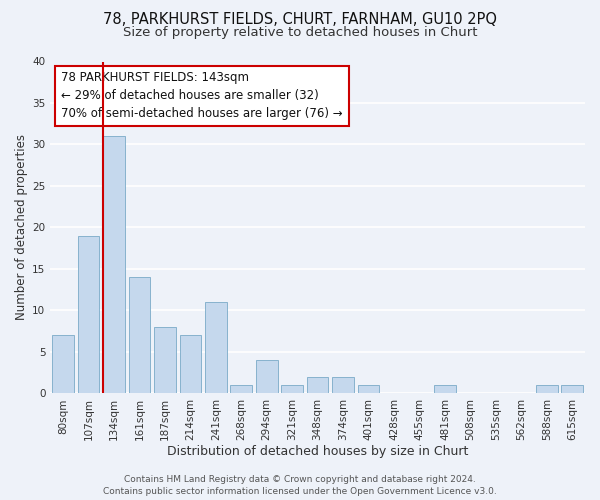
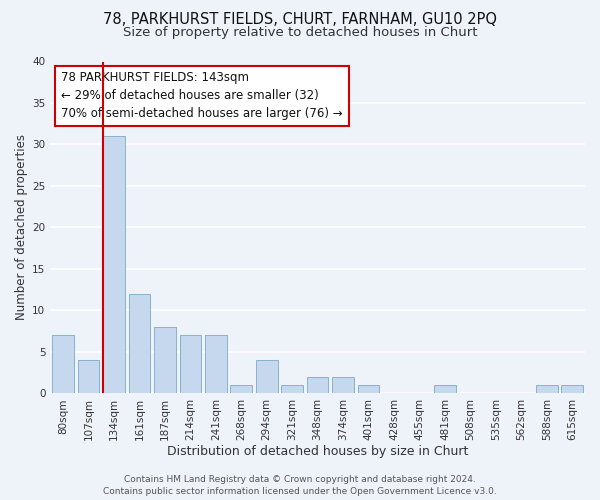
107sqm: 19 -> 4
161sqm: 14 -> 12
241sqm: 11 -> 7
